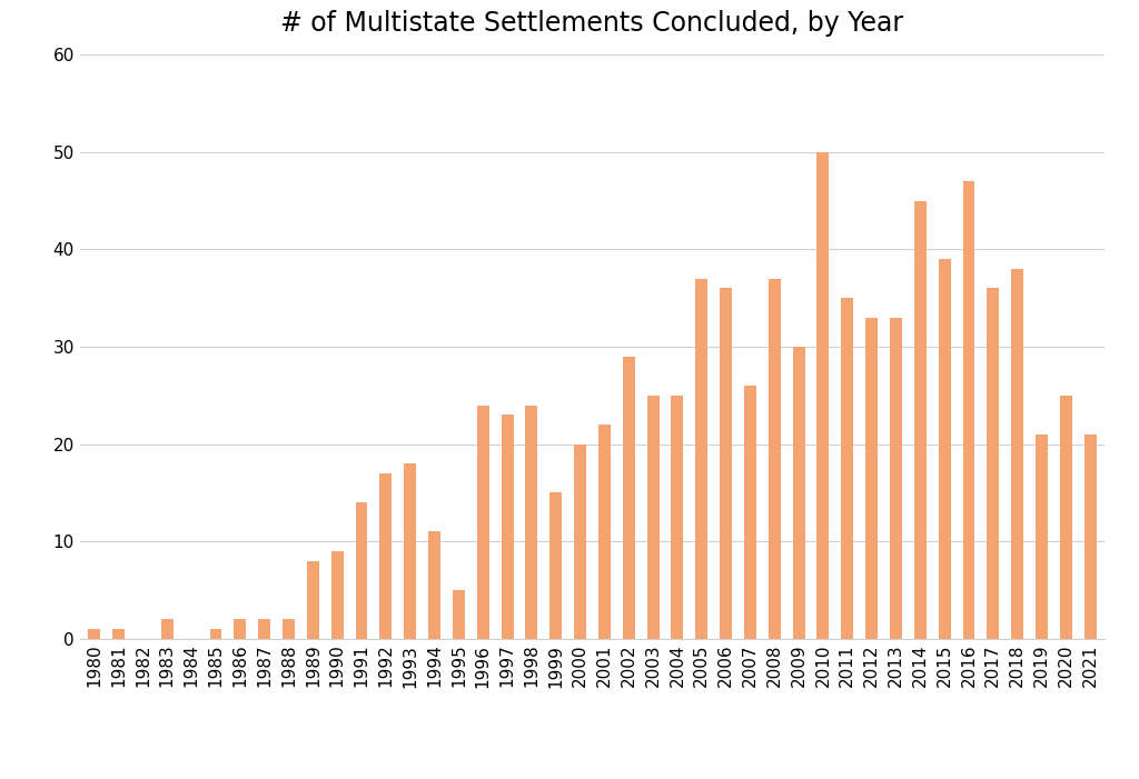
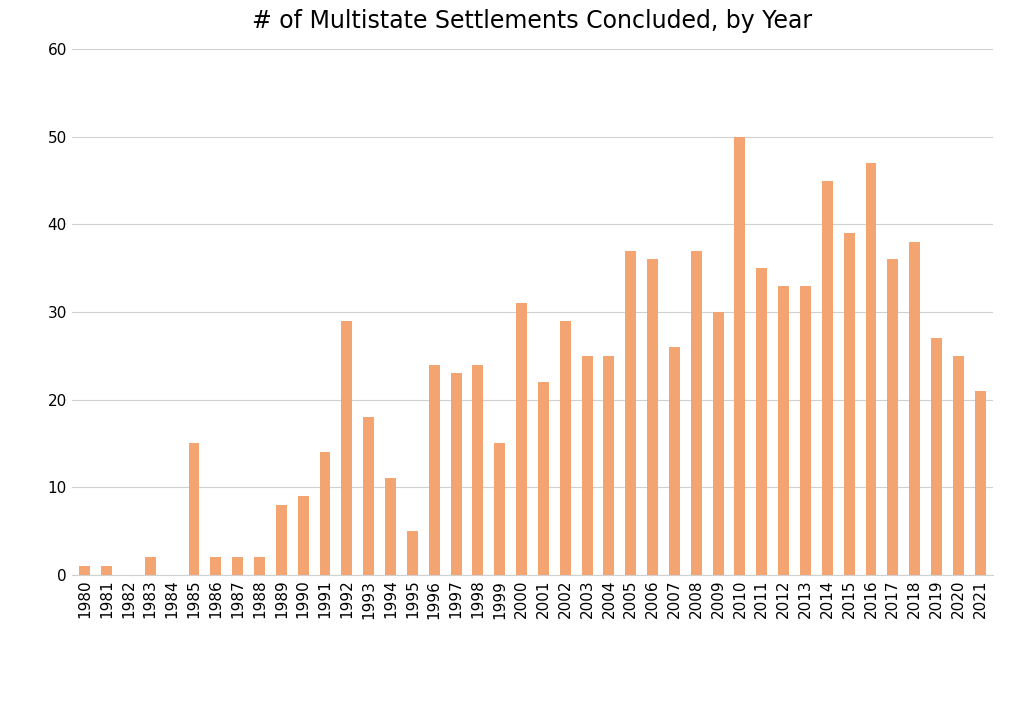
1985: 1 -> 15
1992: 17 -> 29
2000: 20 -> 31
2019: 21 -> 27
